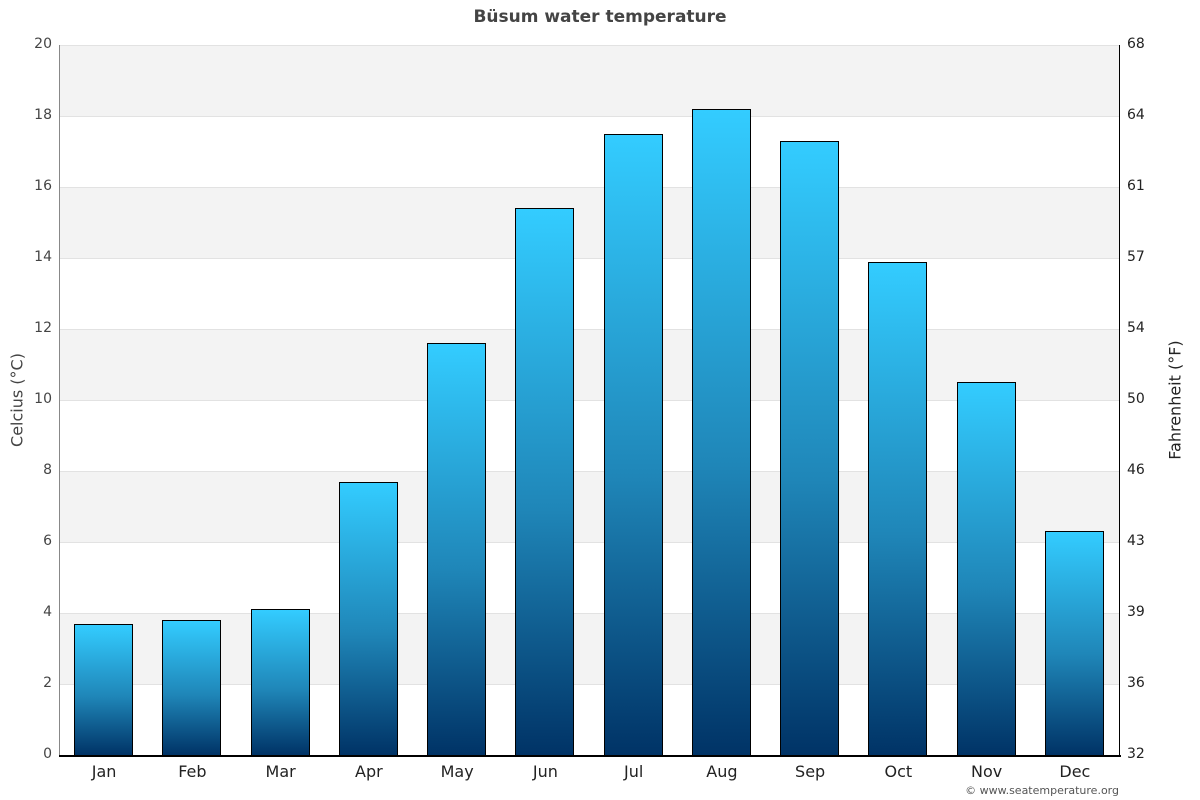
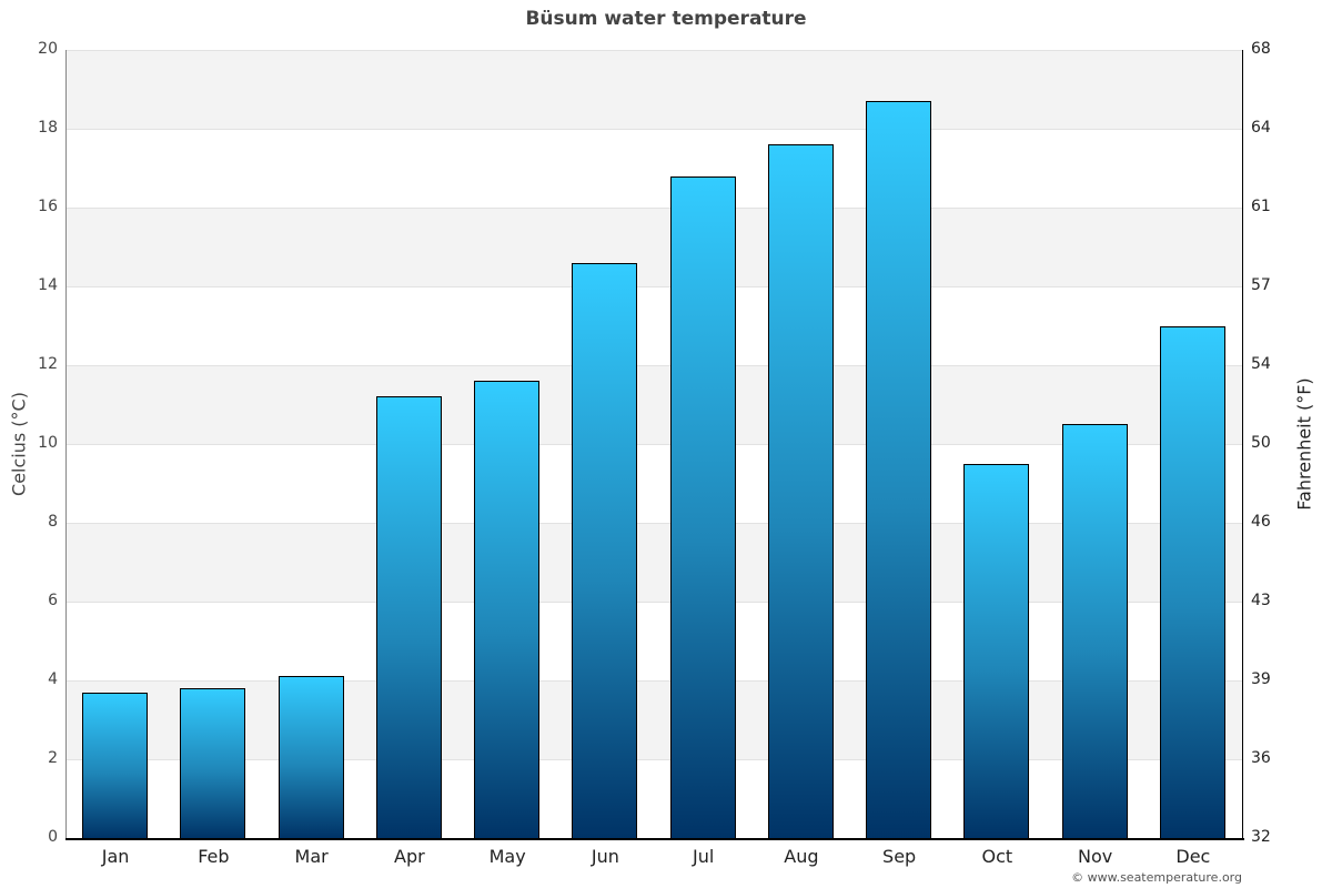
Apr: 7.7 -> 11.2
Jun: 15.4 -> 14.6
Jul: 17.5 -> 16.8
Aug: 18.2 -> 17.6
Sep: 17.3 -> 18.7
Oct: 13.9 -> 9.5
Dec: 6.3 -> 13.0
